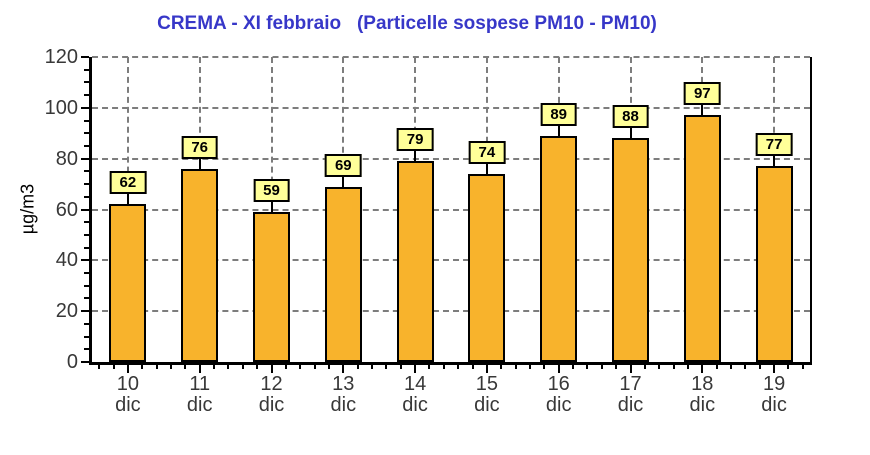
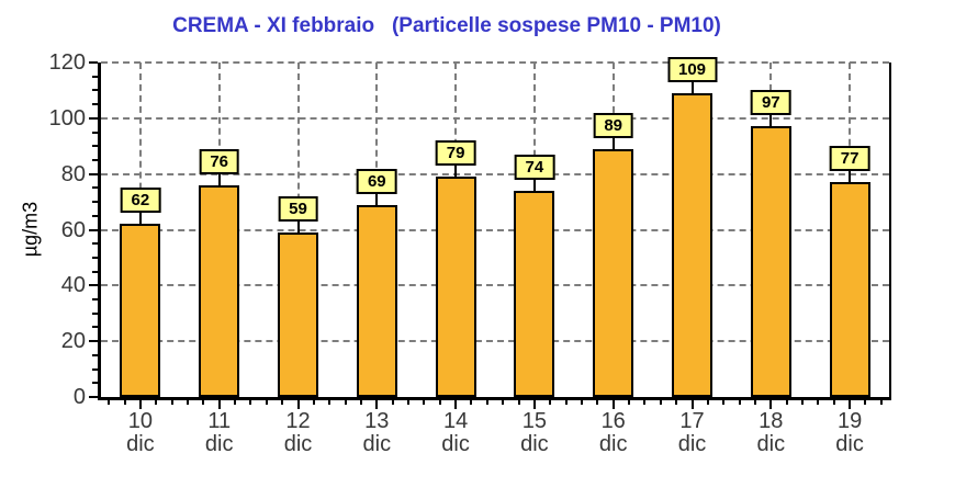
17: 88 -> 109
